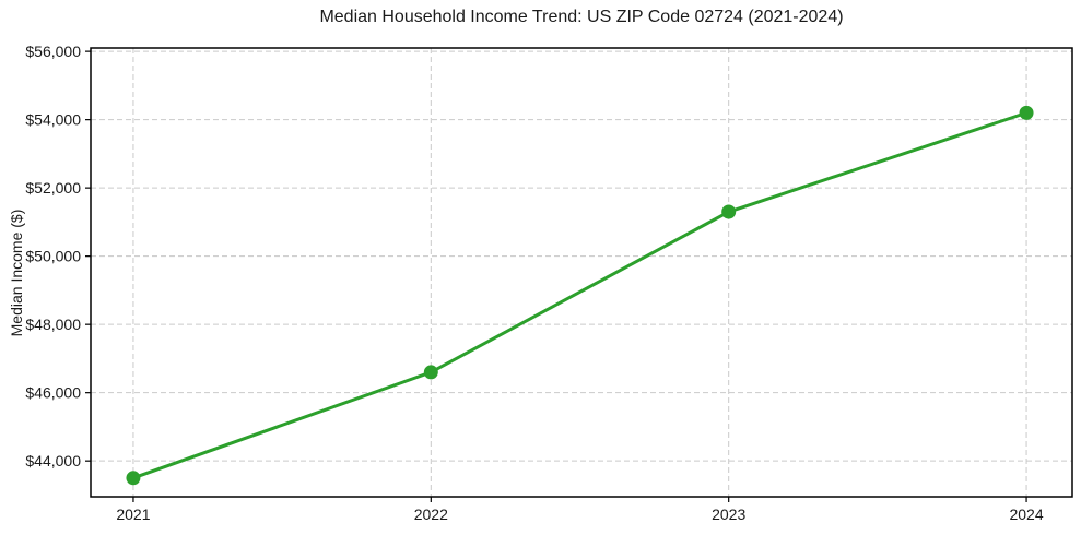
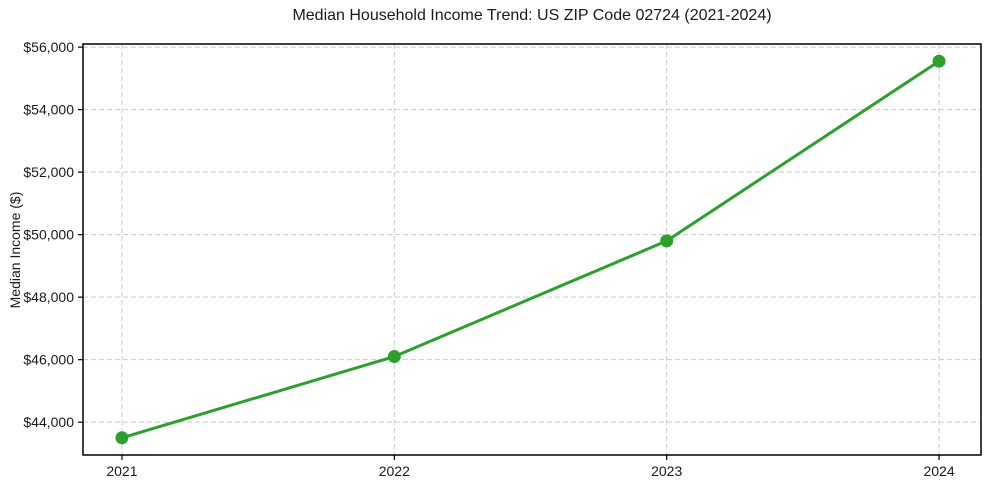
2022: $46600 -> $46100
2023: $51300 -> $49800
2024: $54200 -> $55600
